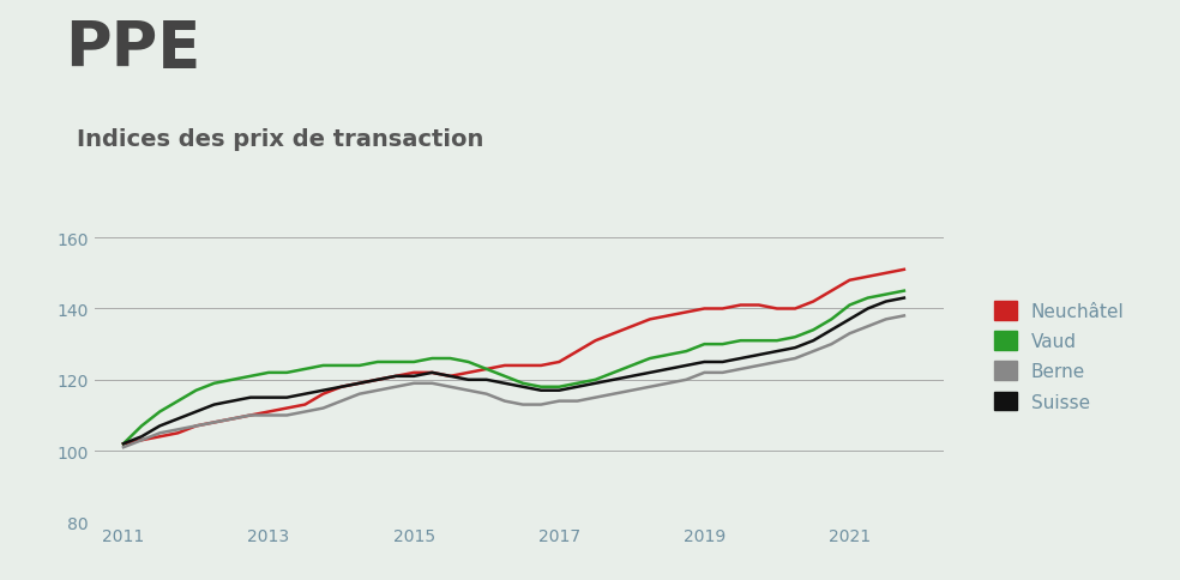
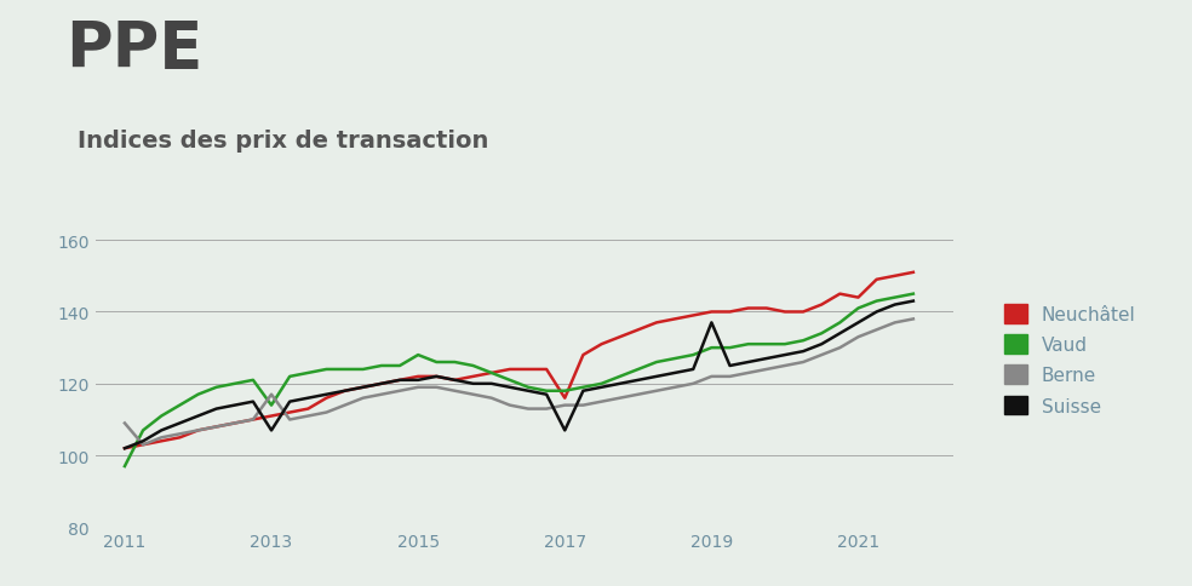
Vaud/2011: 102 -> 97
Berne/2011: 101 -> 109
Vaud/2013: 122 -> 114
Berne/2013: 110 -> 117
Suisse/2013: 115 -> 107
Vaud/2015: 125 -> 128
Neuchâtel/2017: 125 -> 116
Suisse/2017: 117 -> 107
Suisse/2019: 125 -> 137
Neuchâtel/2021: 148 -> 144
